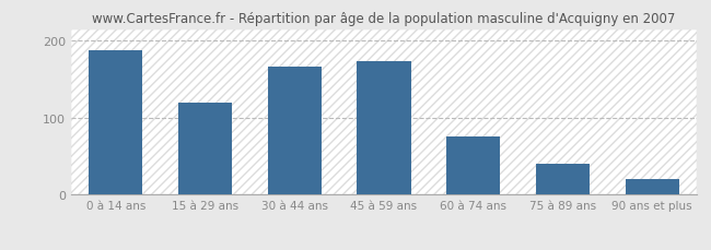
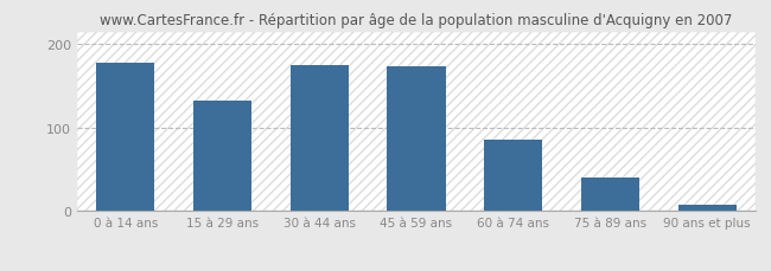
0 à 14 ans: 188 -> 178
15 à 29 ans: 120 -> 132
30 à 44 ans: 166 -> 175
60 à 74 ans: 76 -> 85
90 ans et plus: 20 -> 7
